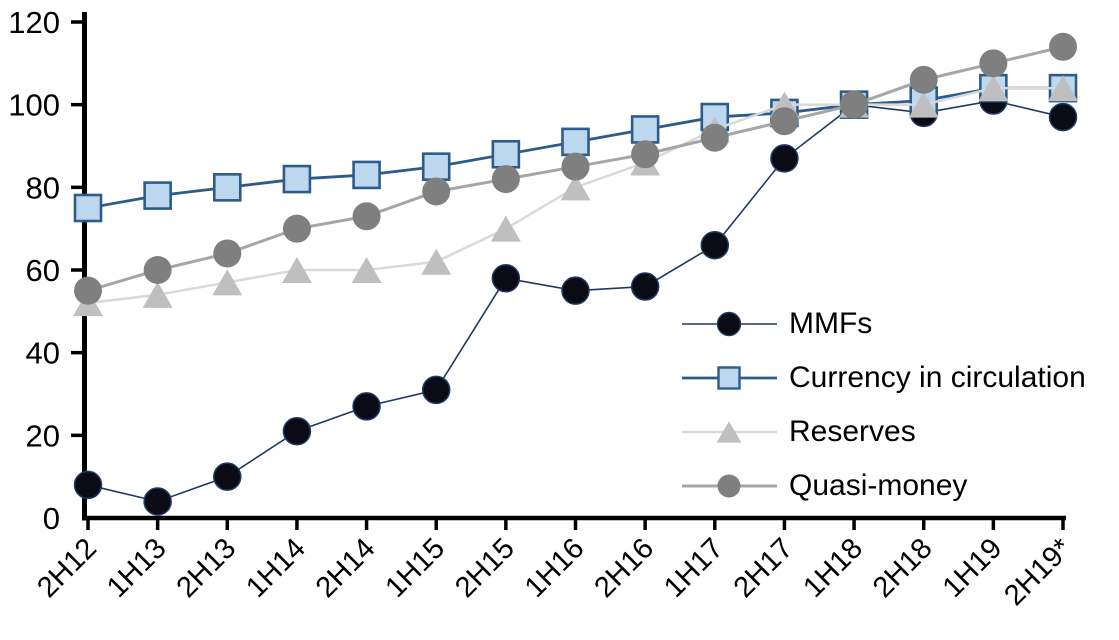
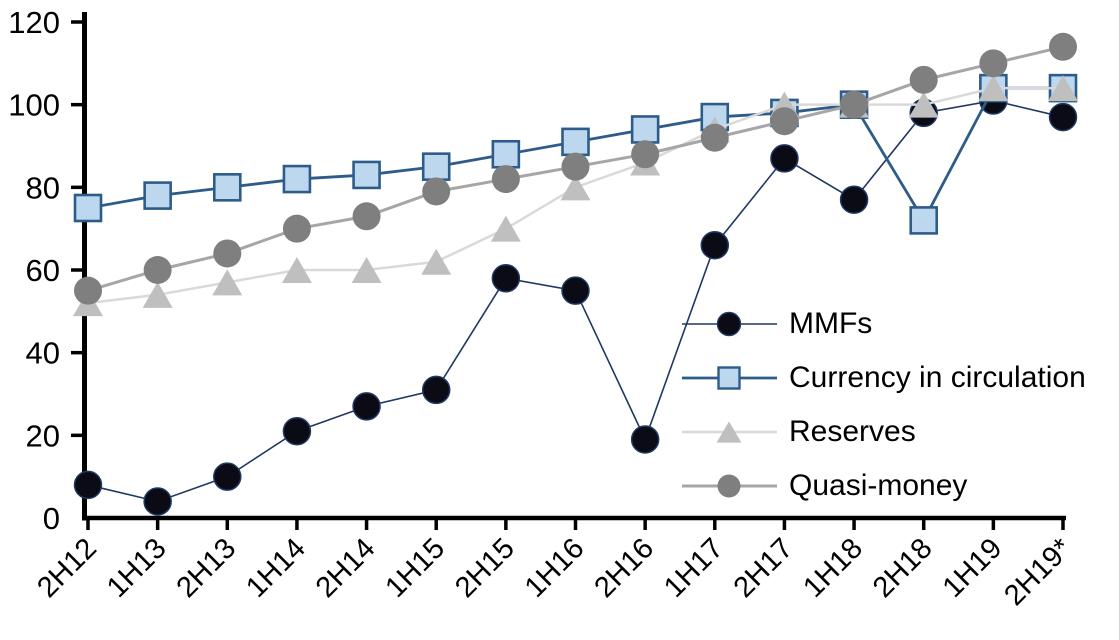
MMFs/2H16: 56 -> 19
MMFs/1H18: 100 -> 77
Currency in circulation/2H18: 101 -> 72
